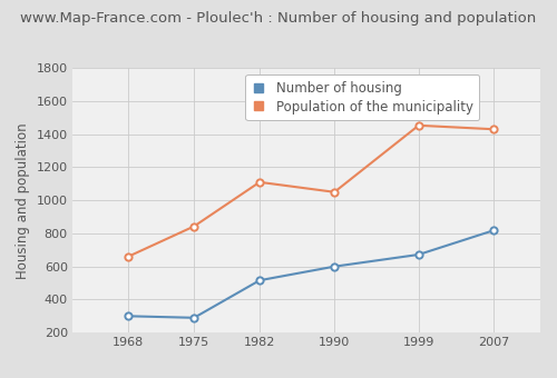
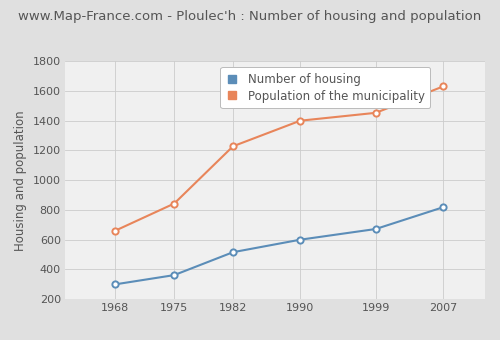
Number of housing/1975: 290 -> 360
Population of the municipality/1982: 1110 -> 1230
Population of the municipality/1990: 1050 -> 1400
Population of the municipality/2007: 1430 -> 1630
